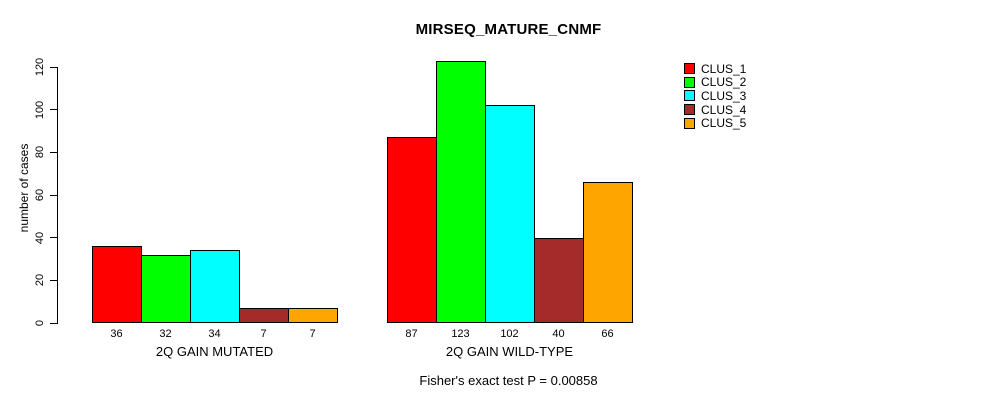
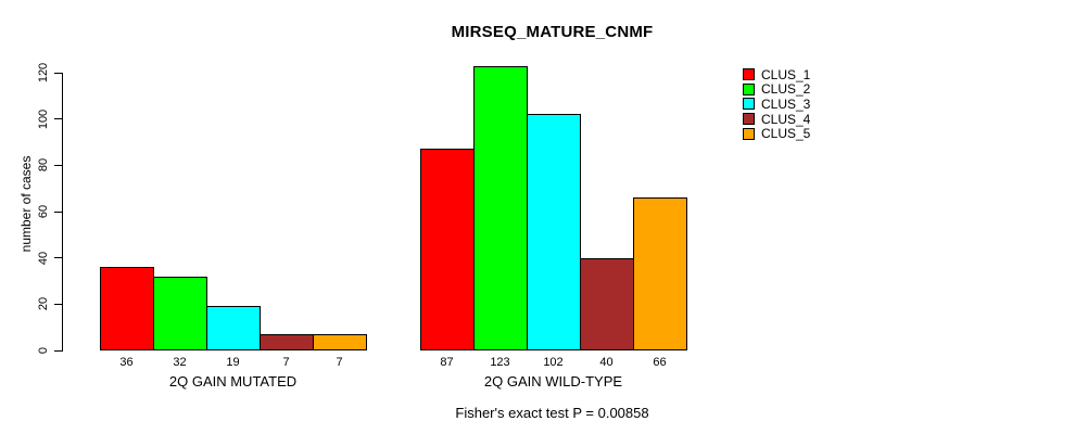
CLUS_3/2Q GAIN MUTATED: 34 -> 19
